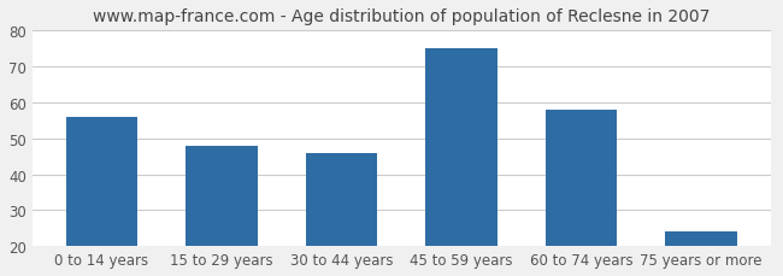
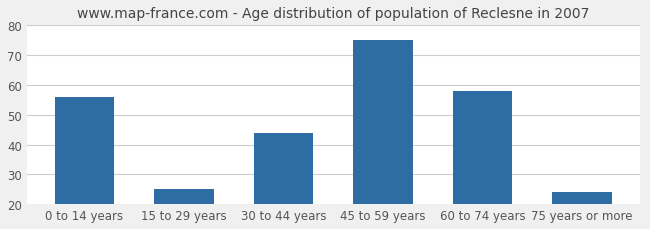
15 to 29 years: 48 -> 25
30 to 44 years: 46 -> 44
